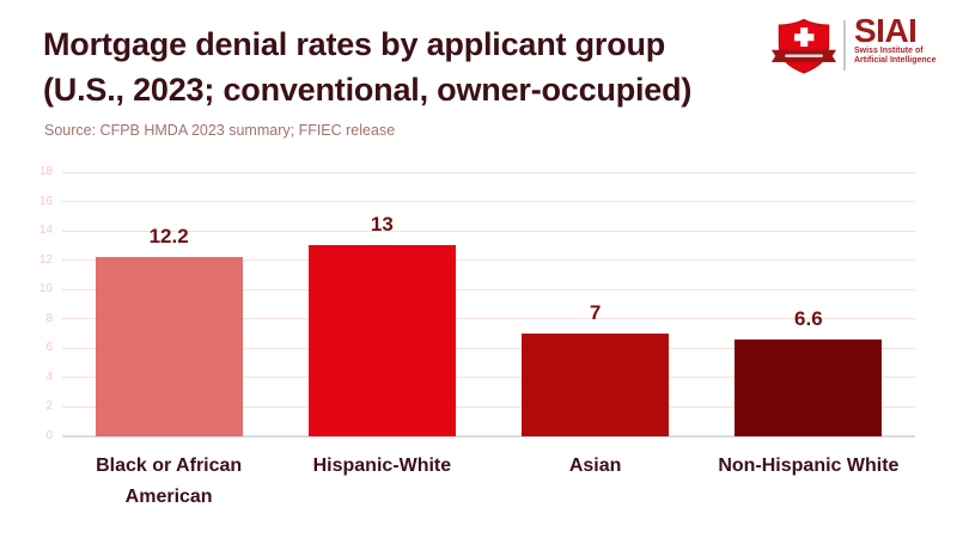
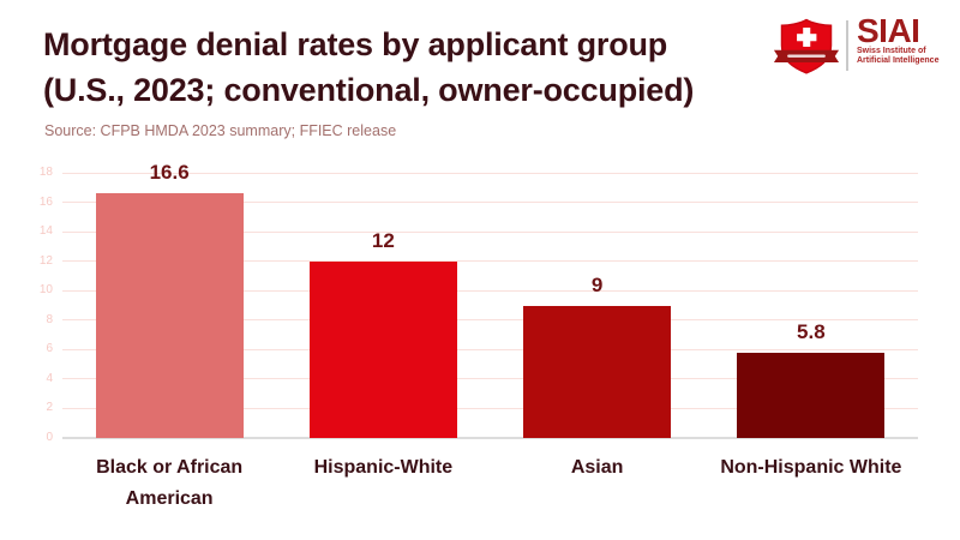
Black or African American: 12.2 -> 16.6
Hispanic-White: 13 -> 12
Asian: 7 -> 9
Non-Hispanic White: 6.6 -> 5.8
